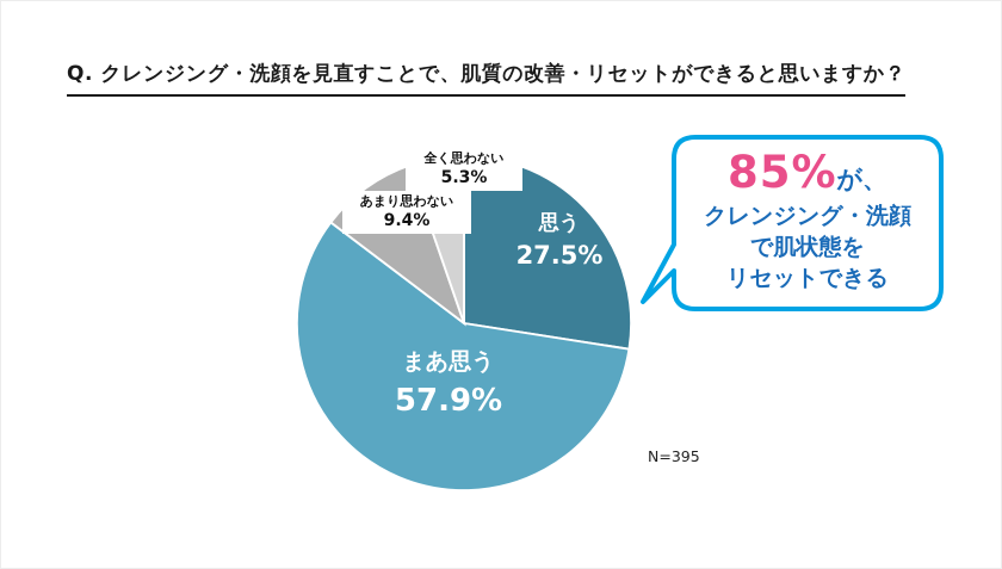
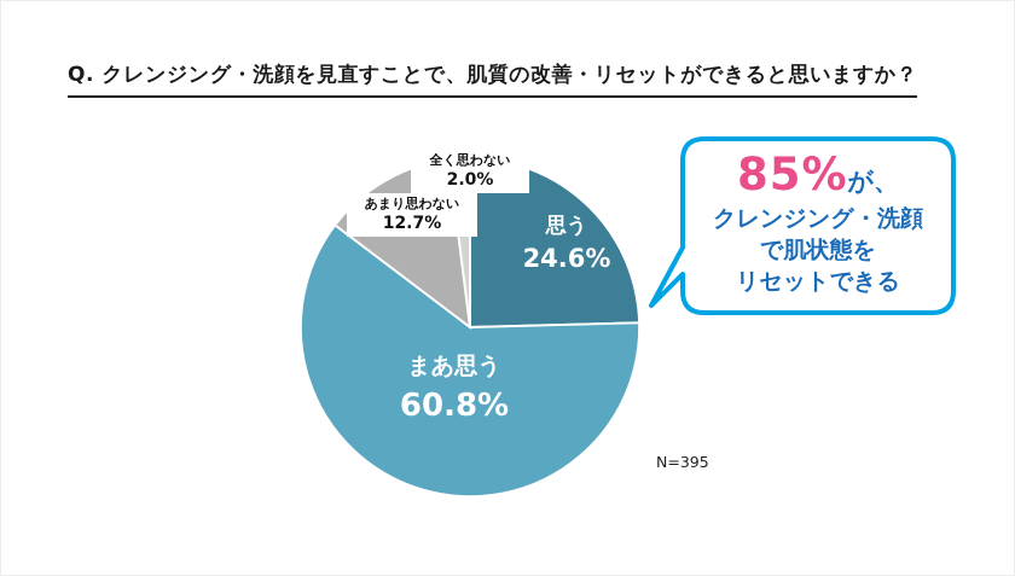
思う: 27.5% -> 24.6%
まあ思う: 57.9% -> 60.8%
あまり思わない: 9.4% -> 12.7%
全く思わない: 5.3% -> 2.0%
